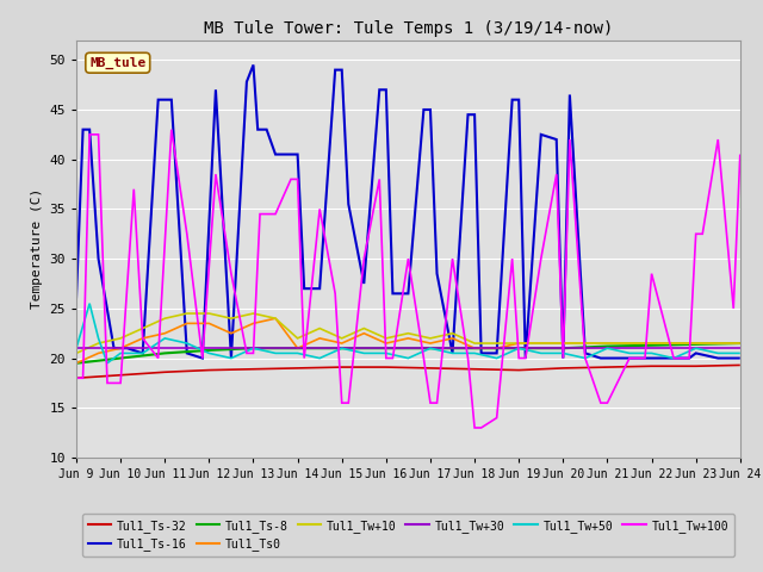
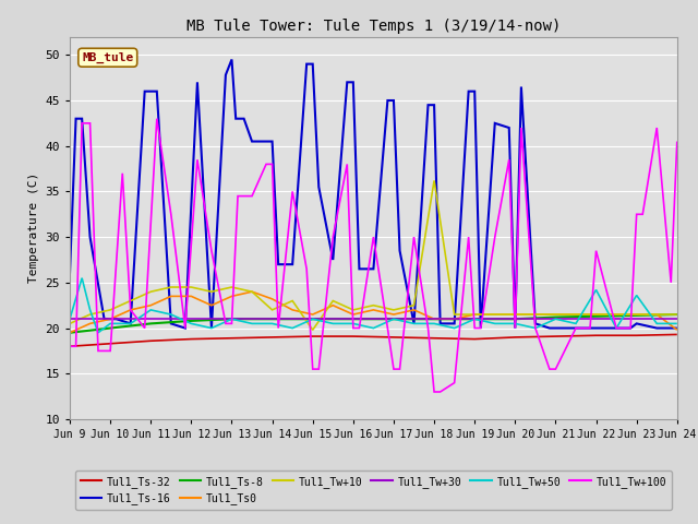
Tul1_Ts0/Jun 14: 21.0 -> 23.2
Tul1_Tw+10/Jun 15: 22.0 -> 19.8
Tul1_Tw+10/Jun 18: 21.5 -> 36.2
Tul1_Tw+50/Jun 22: 20.5 -> 24.2
Tul1_Tw+50/Jun 23: 21.0 -> 23.6
Tul1_Ts0/Jun 24: 21.5 -> 19.8
